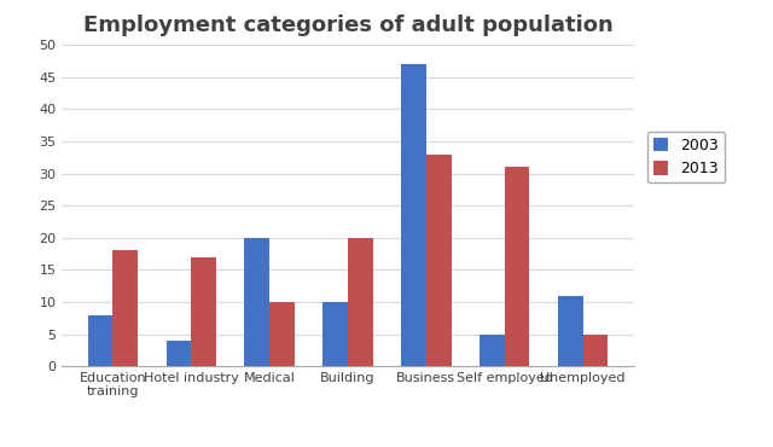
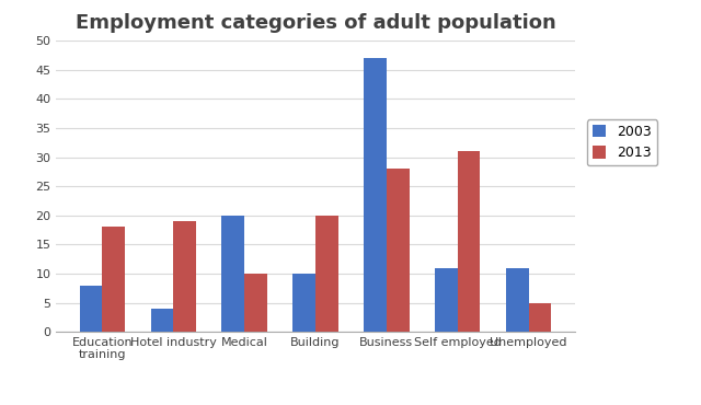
2013/Hotel industry: 17 -> 19
2013/Business: 33 -> 28
2003/Self employed: 5 -> 11
